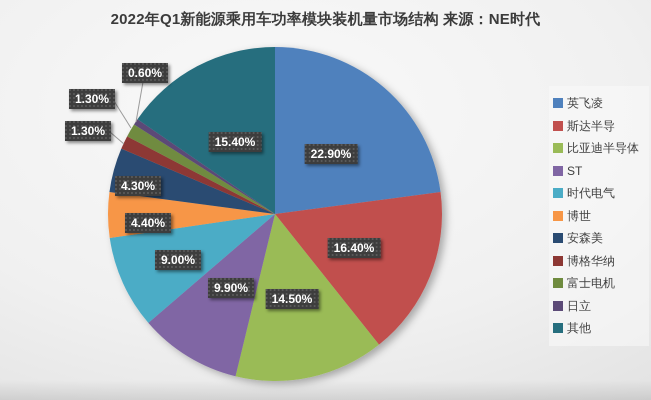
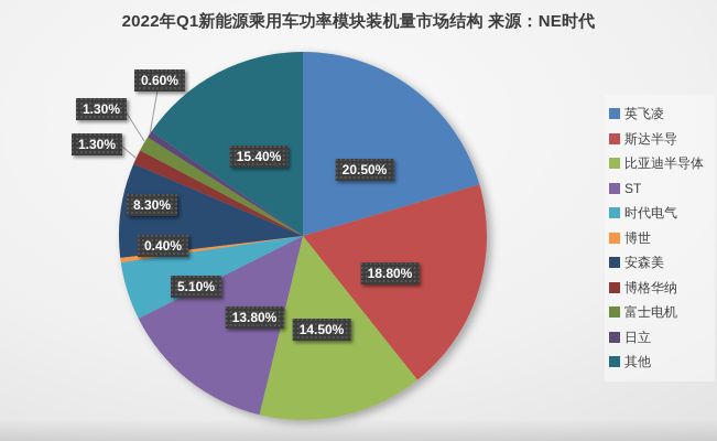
英飞凌: 22.90% -> 20.50%
斯达半导: 16.40% -> 18.80%
ST: 9.90% -> 13.80%
时代电气: 9.00% -> 5.10%
博世: 4.40% -> 0.40%
安森美: 4.30% -> 8.30%
